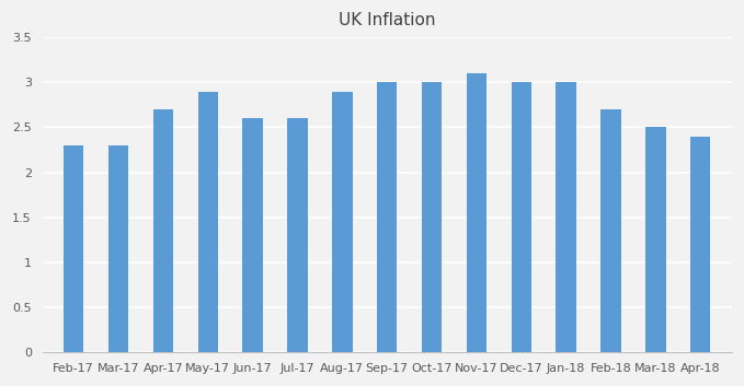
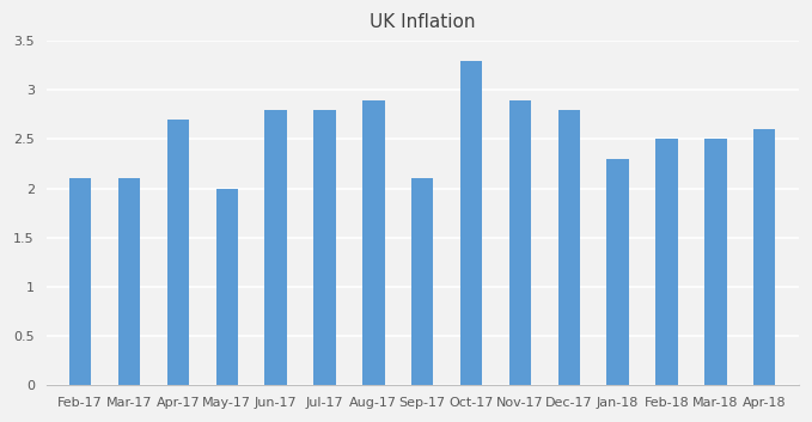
Feb-17: 2.3 -> 2.1
Mar-17: 2.3 -> 2.1
May-17: 2.9 -> 2.0
Jun-17: 2.6 -> 2.8
Jul-17: 2.6 -> 2.8
Sep-17: 3.0 -> 2.1
Oct-17: 3.0 -> 3.3
Nov-17: 3.1 -> 2.9
Dec-17: 3.0 -> 2.8
Jan-18: 3.0 -> 2.3
Feb-18: 2.7 -> 2.5
Apr-18: 2.4 -> 2.6
